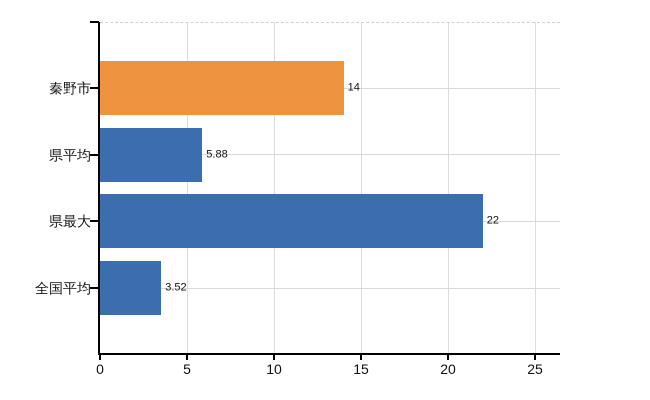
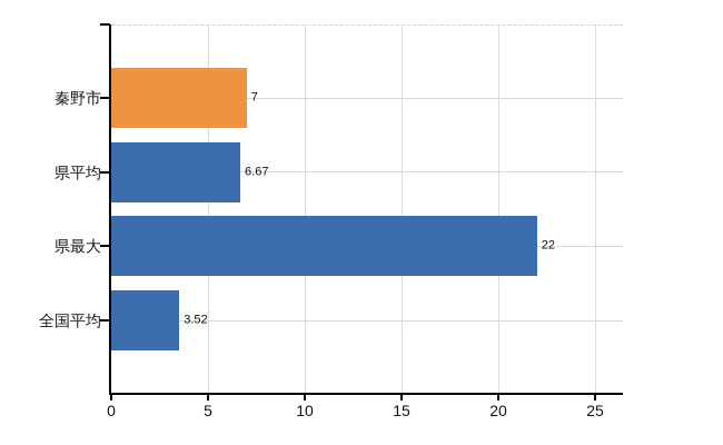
秦野市: 14 -> 7
県平均: 5.88 -> 6.67
